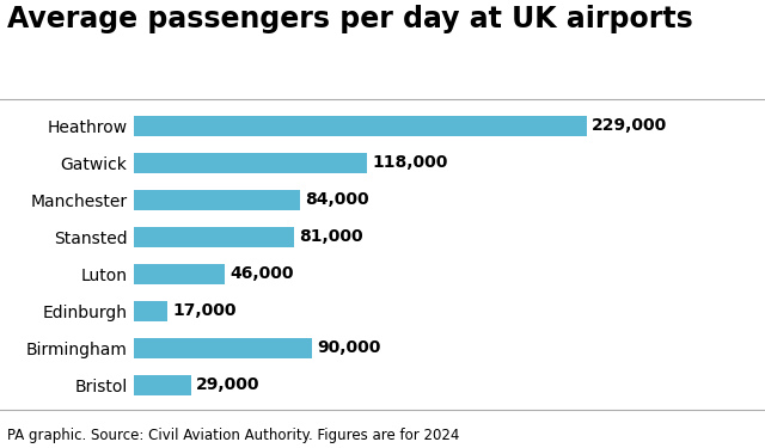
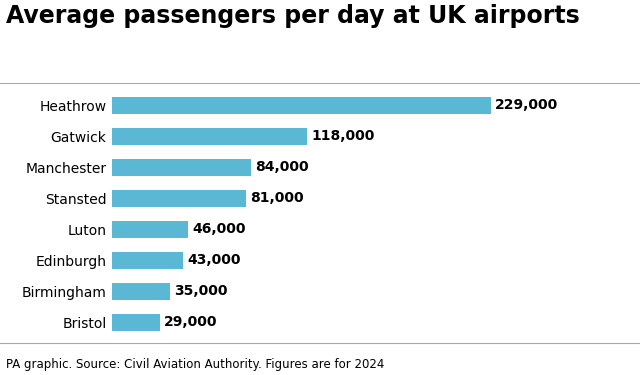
Edinburgh: 17,000 -> 43,000
Birmingham: 90,000 -> 35,000
